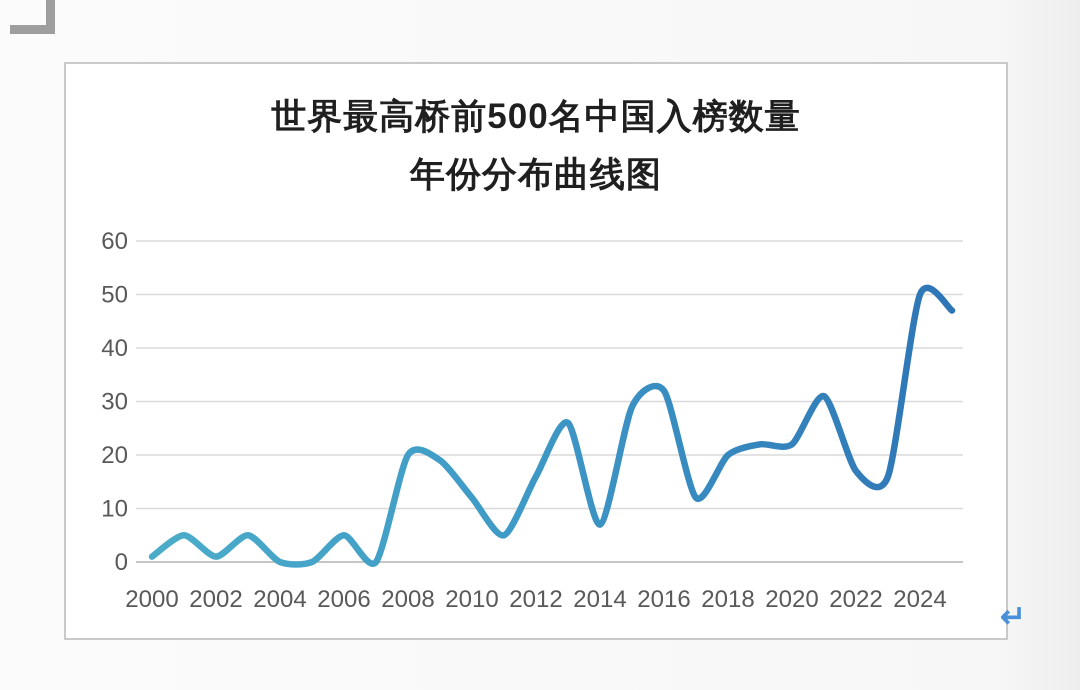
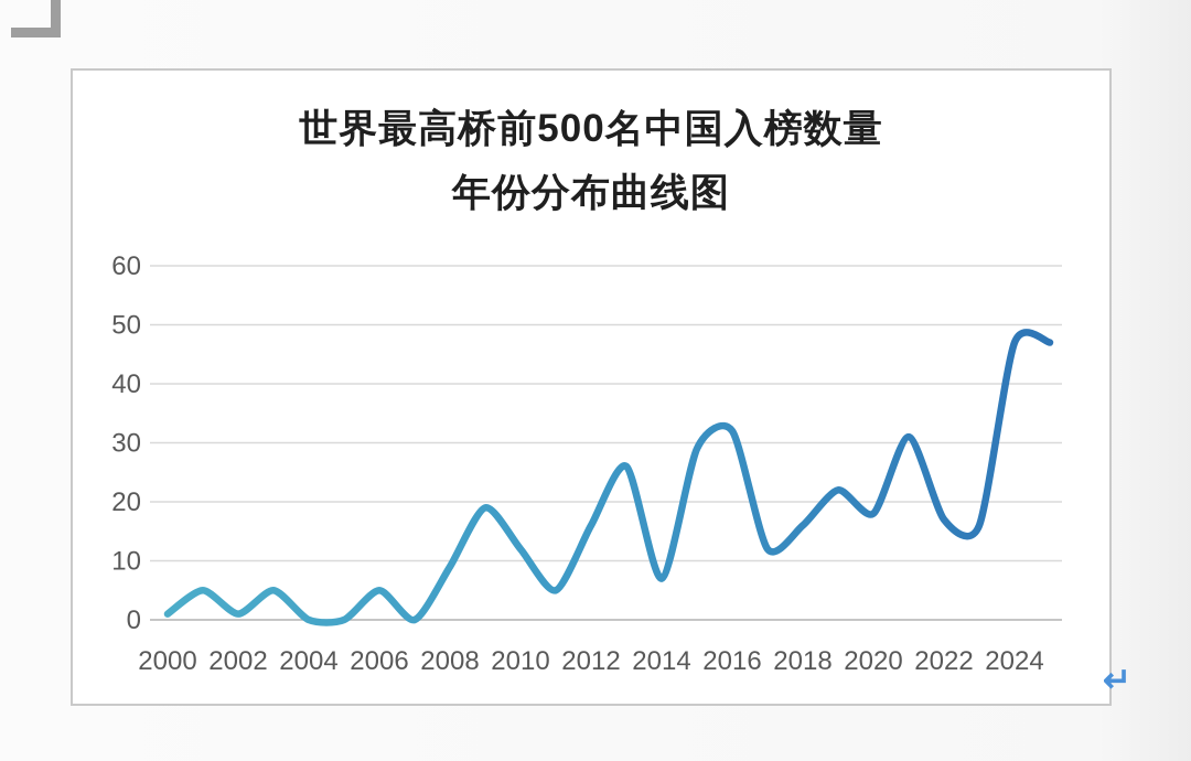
2008: 20 -> 9
2018: 20 -> 16
2020: 22 -> 18
2024: 50 -> 47
